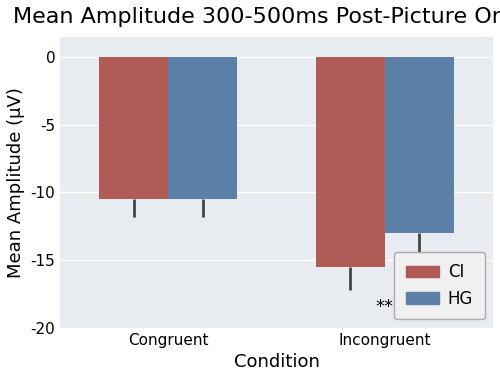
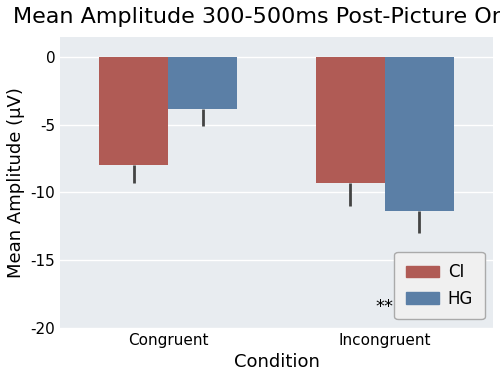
CI/Congruent: -10.5 -> -8.0
HG/Congruent: -10.5 -> -3.8
CI/Incongruent: -15.5 -> -9.3
HG/Incongruent: -13.0 -> -11.4
